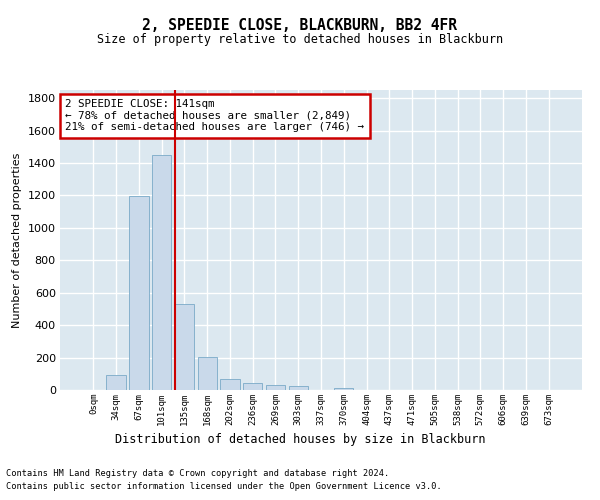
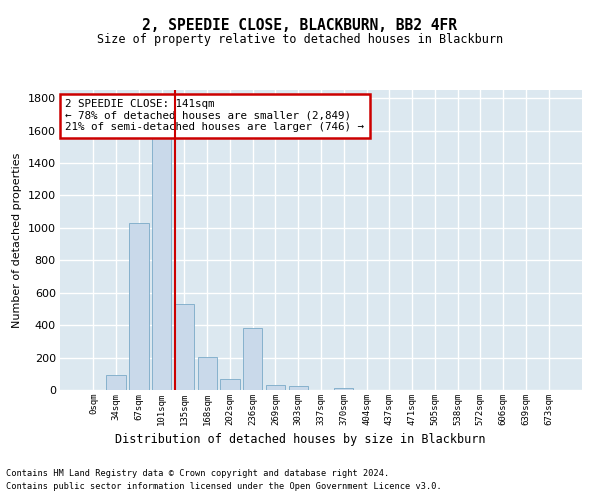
67sqm: 1200 -> 1030
101sqm: 1450 -> 1560
236sqm: 40 -> 380
